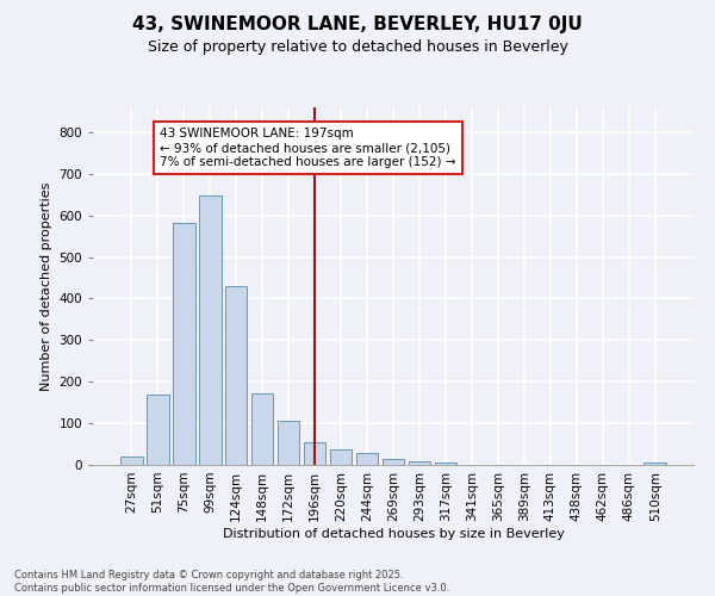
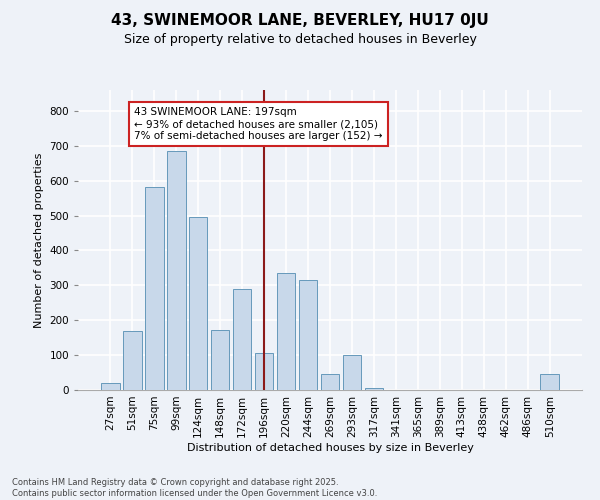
99sqm: 648 -> 685
124sqm: 430 -> 495
172sqm: 105 -> 290
196sqm: 55 -> 105
220sqm: 38 -> 335
244sqm: 30 -> 315
269sqm: 15 -> 45
293sqm: 8 -> 100
510sqm: 5 -> 45
